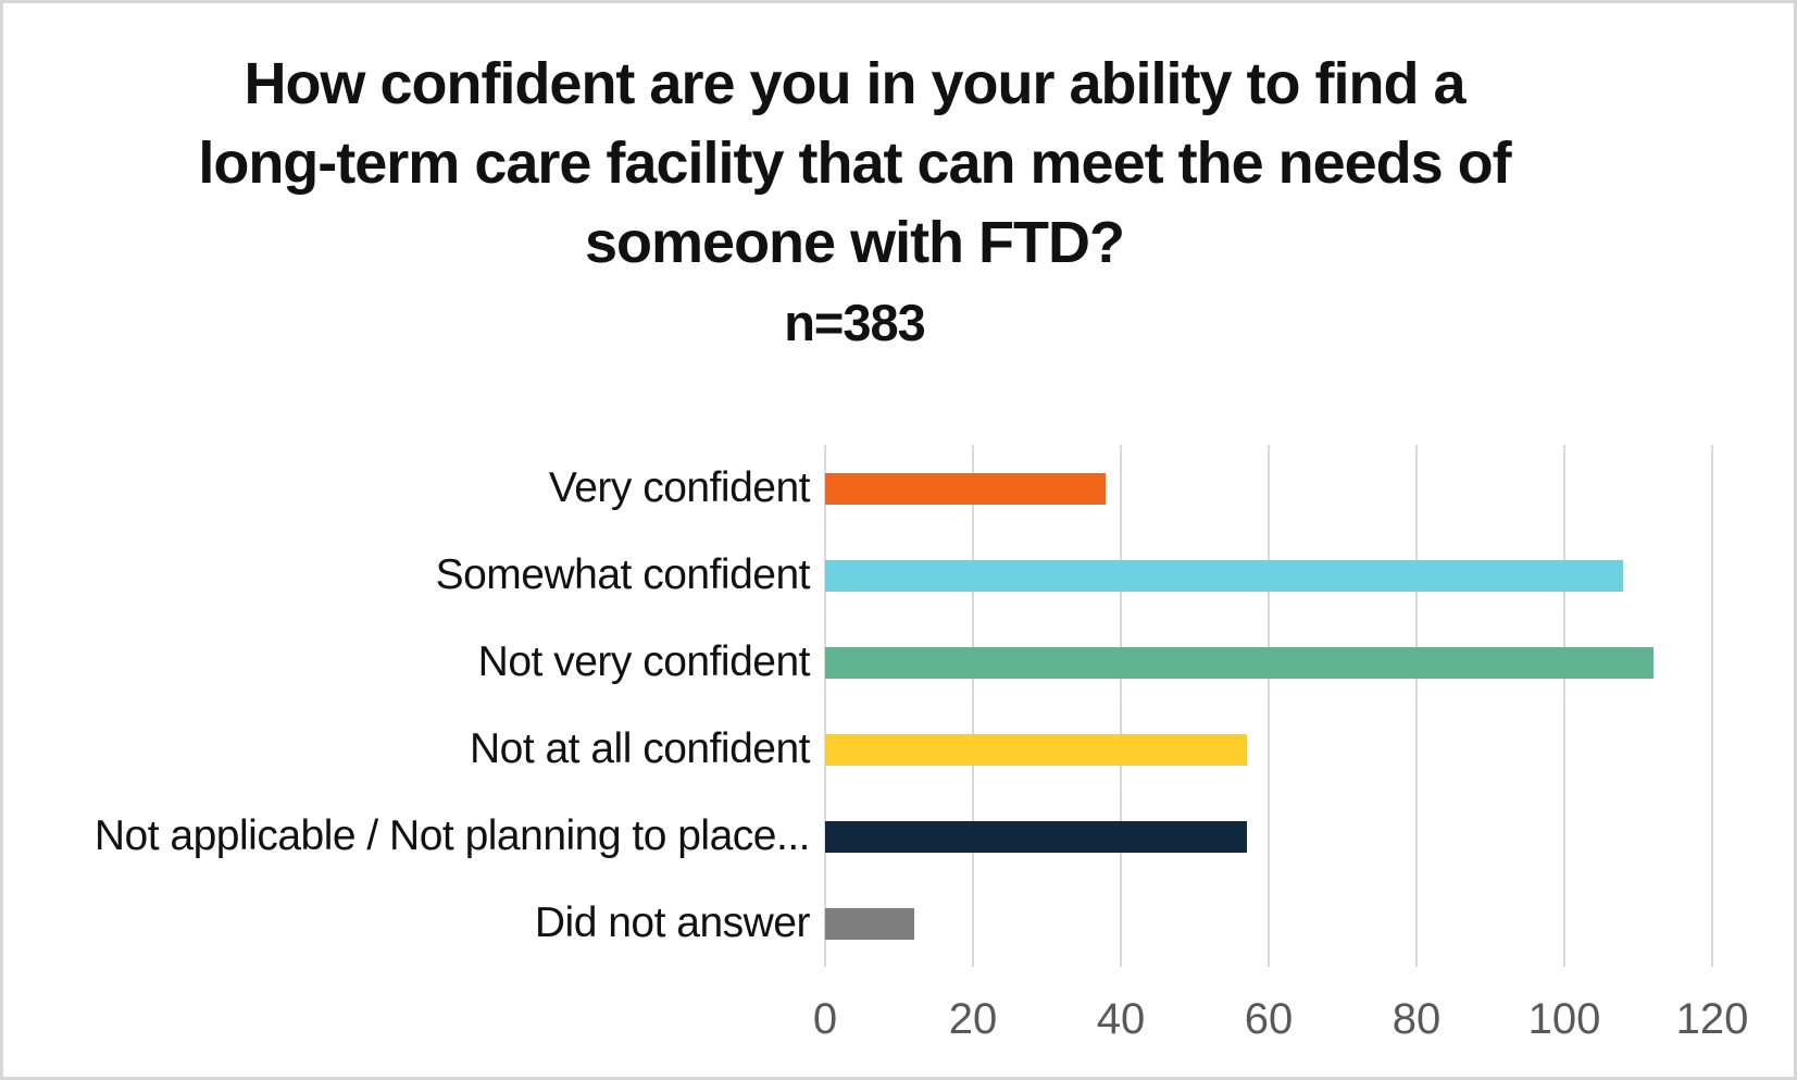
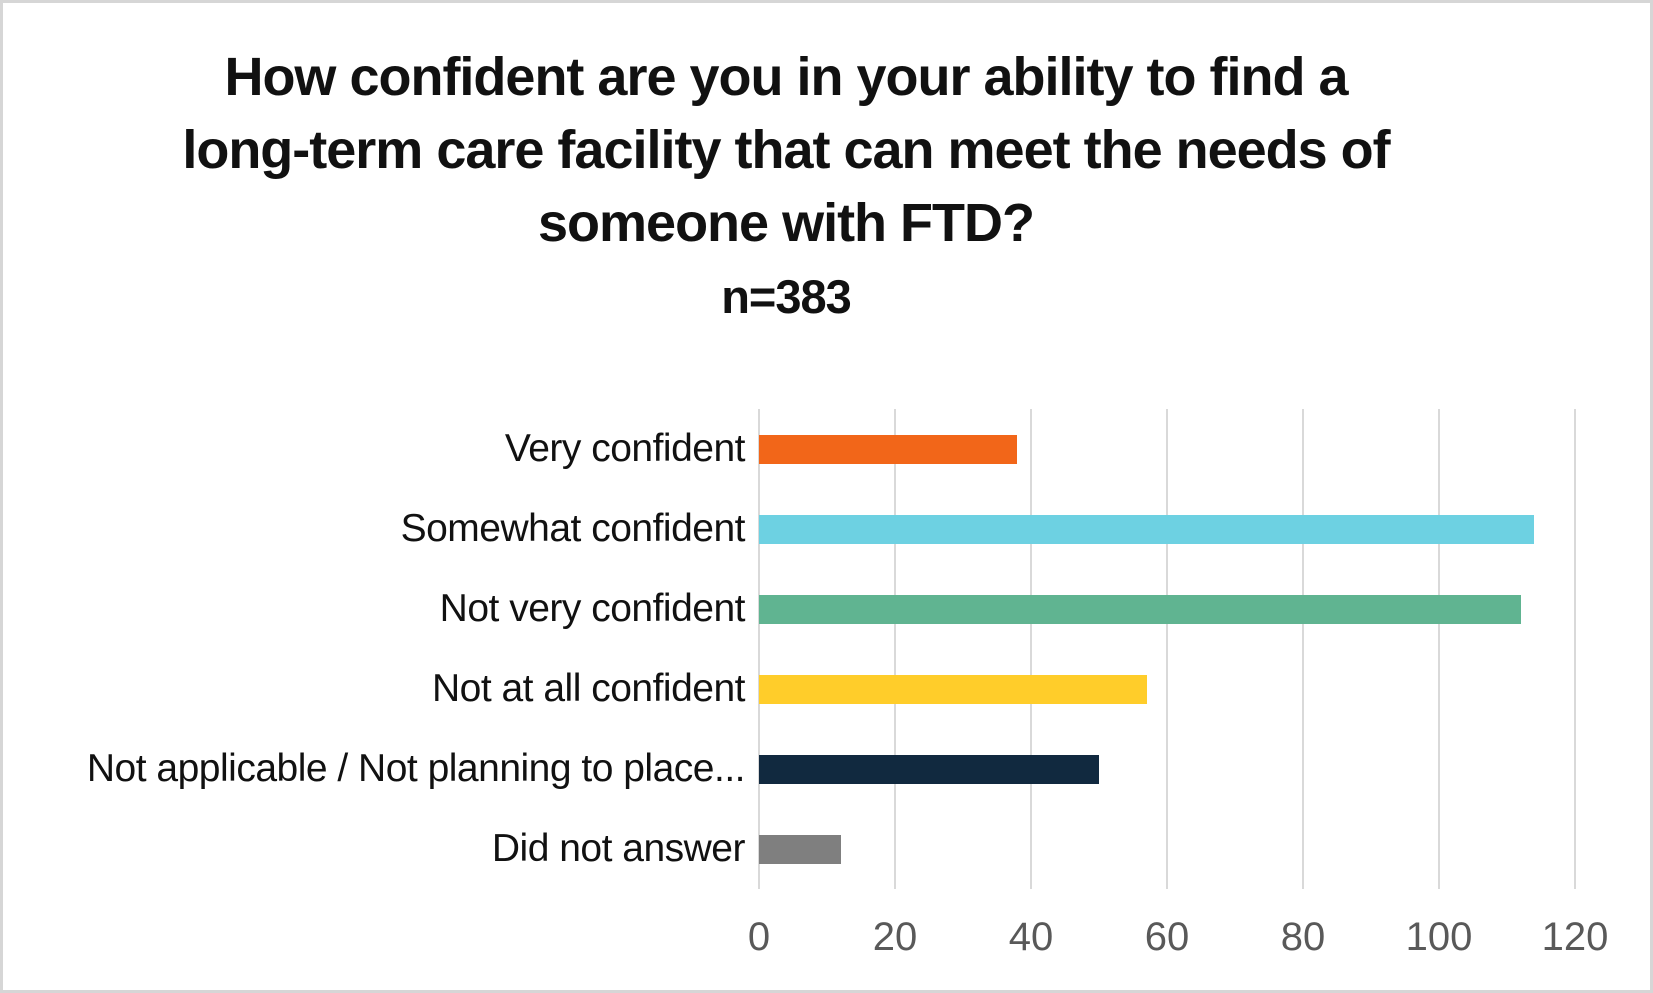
Somewhat confident: 108 -> 114
Not applicable / Not planning to place...: 57 -> 50
